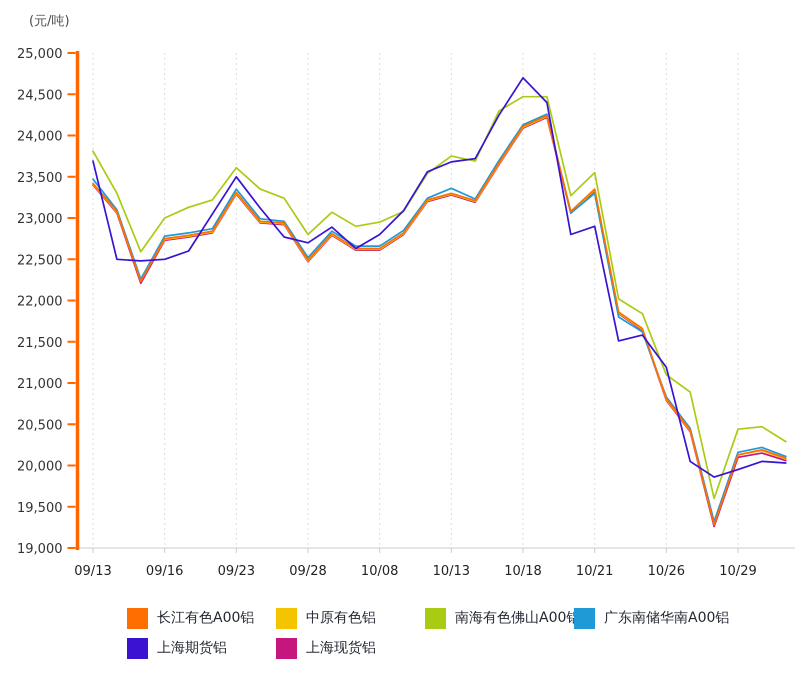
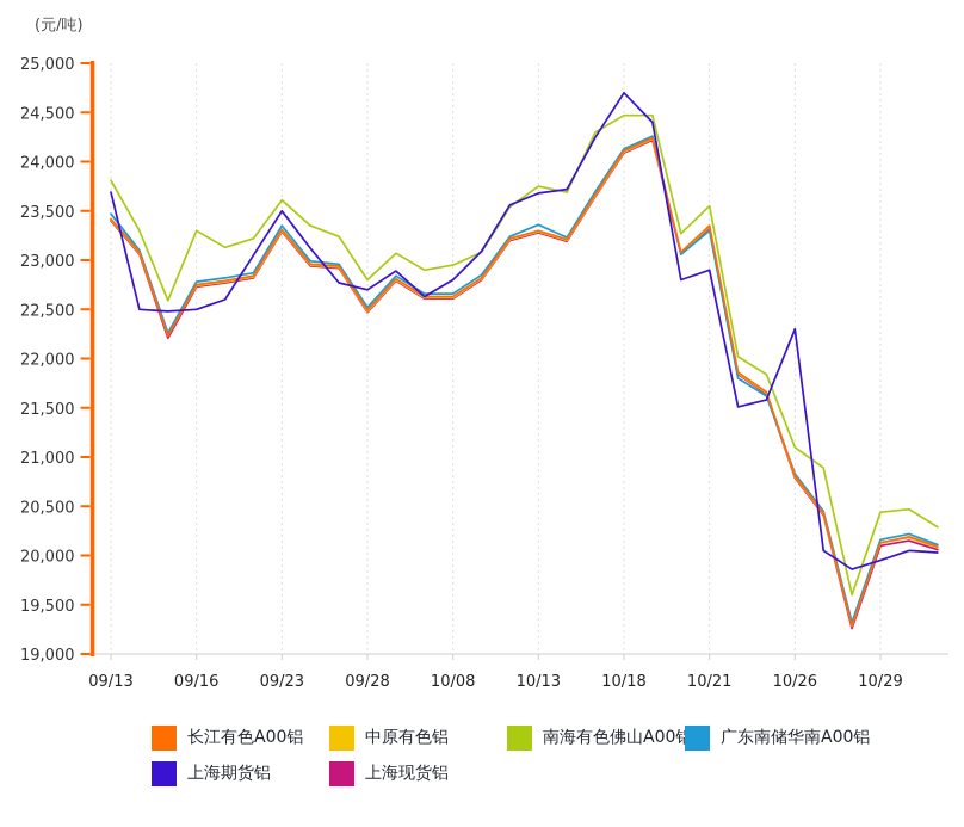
南海有色佛山A00铝/09/16: 23000 -> 23300
上海期货铝/10/26: 21200 -> 22300
